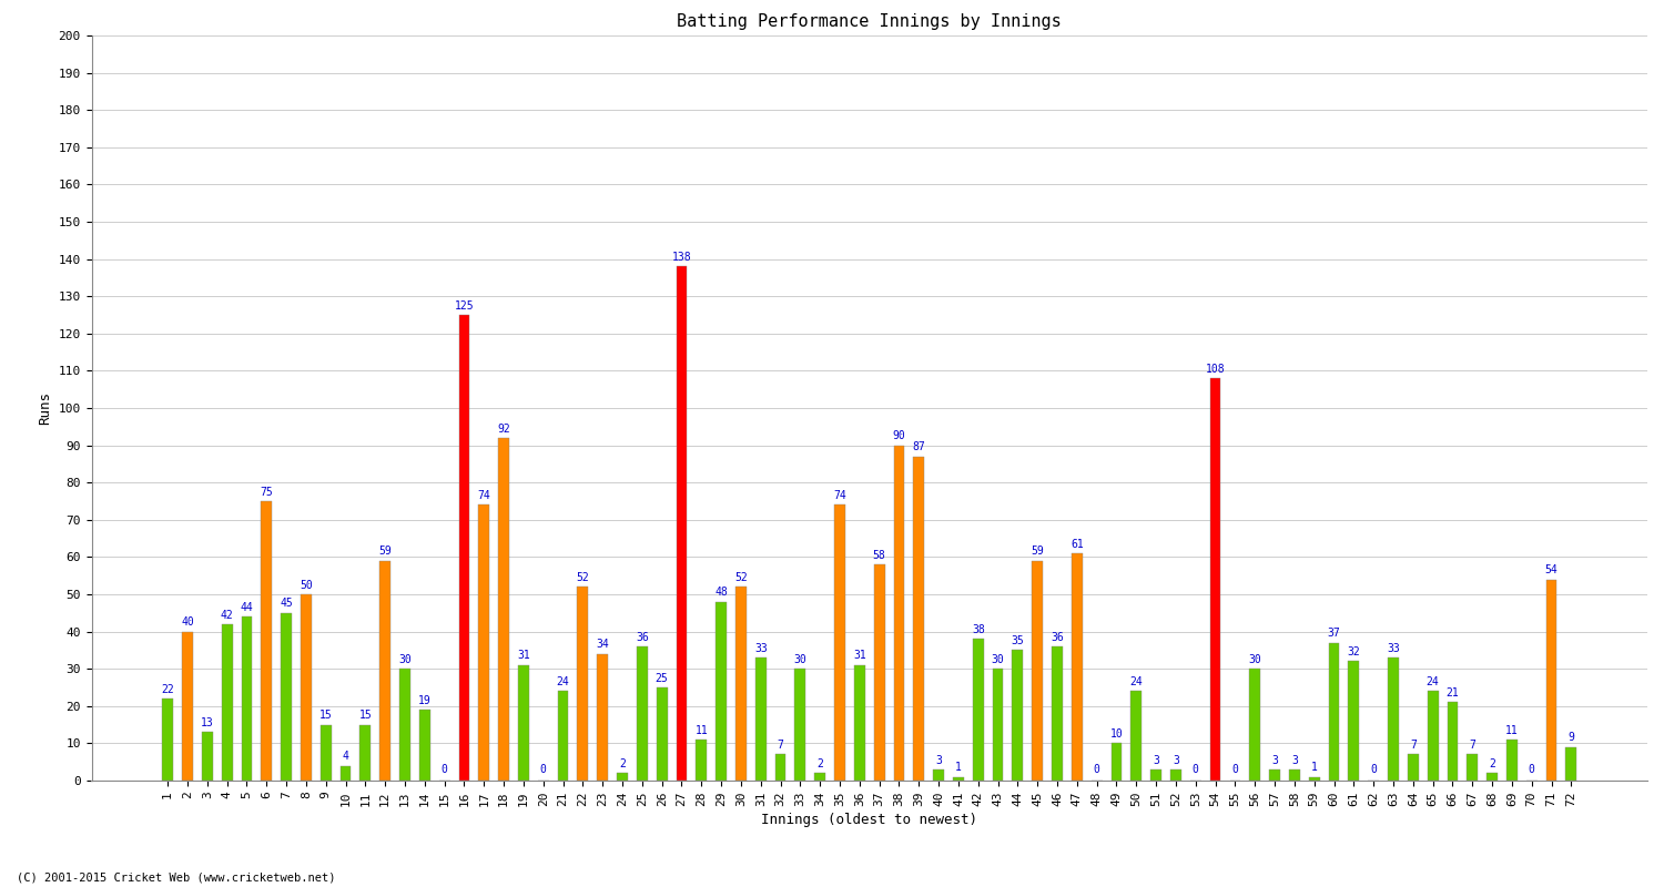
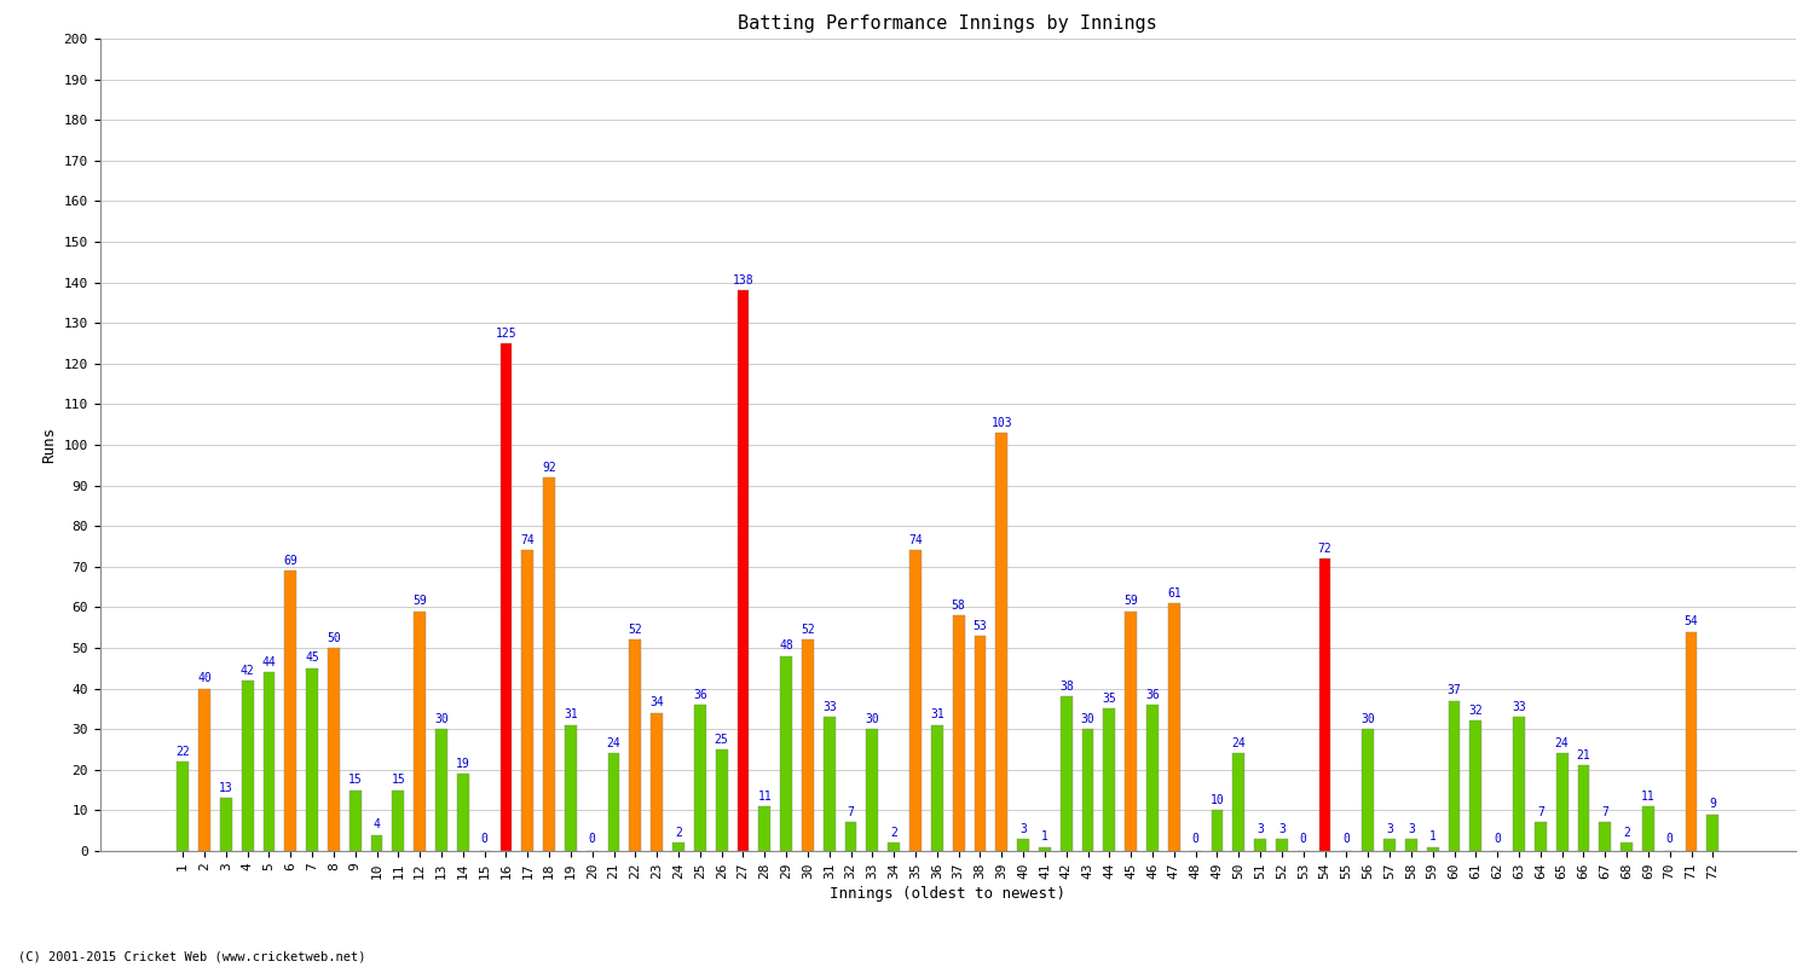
6: 75 -> 69
38: 90 -> 53
39: 87 -> 103
54: 108 -> 72
